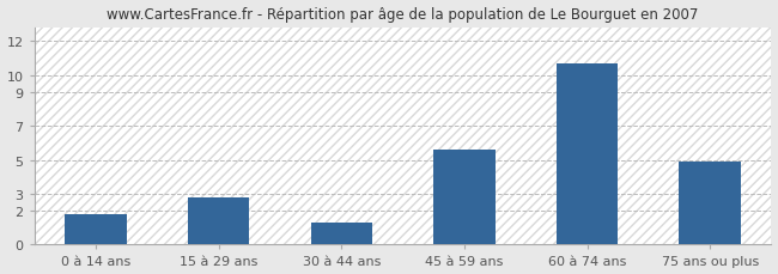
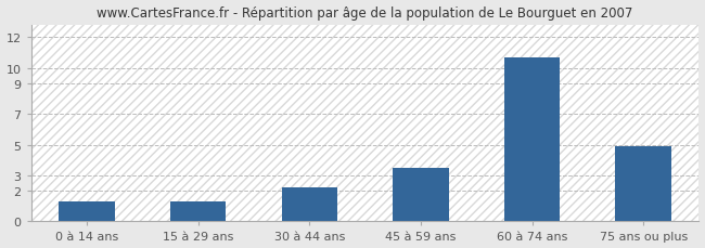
0 à 14 ans: 1.8 -> 1.3
15 à 29 ans: 2.8 -> 1.3
30 à 44 ans: 1.3 -> 2.2
45 à 59 ans: 5.6 -> 3.5
